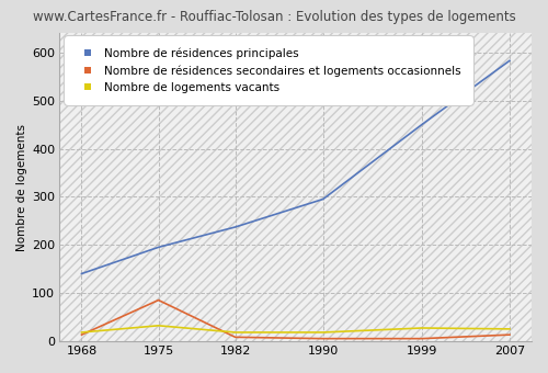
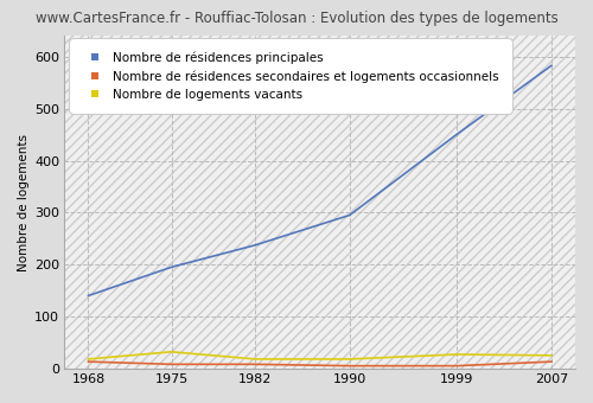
Nombre de résidences secondaires et logements occasionnels/1975: 85 -> 8
